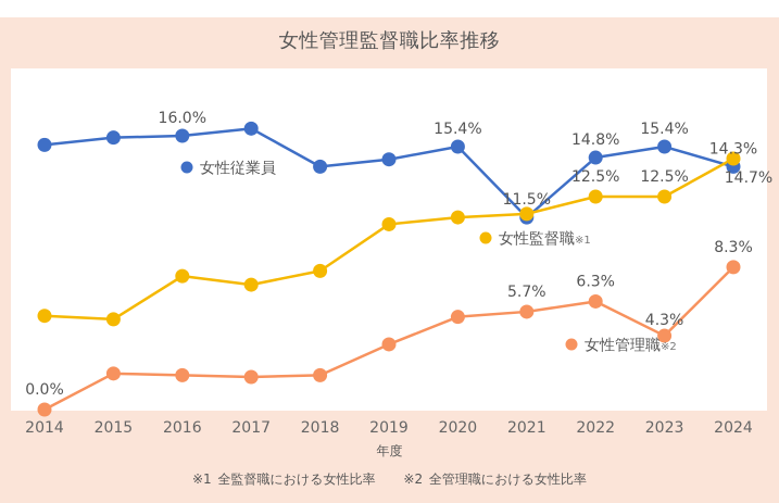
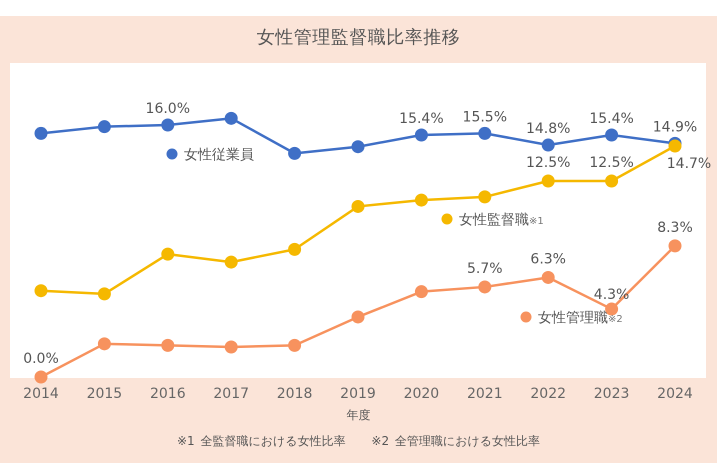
女性従業員/2021: 11.5% -> 15.5%
女性従業員/2024: 14.3% -> 14.9%
